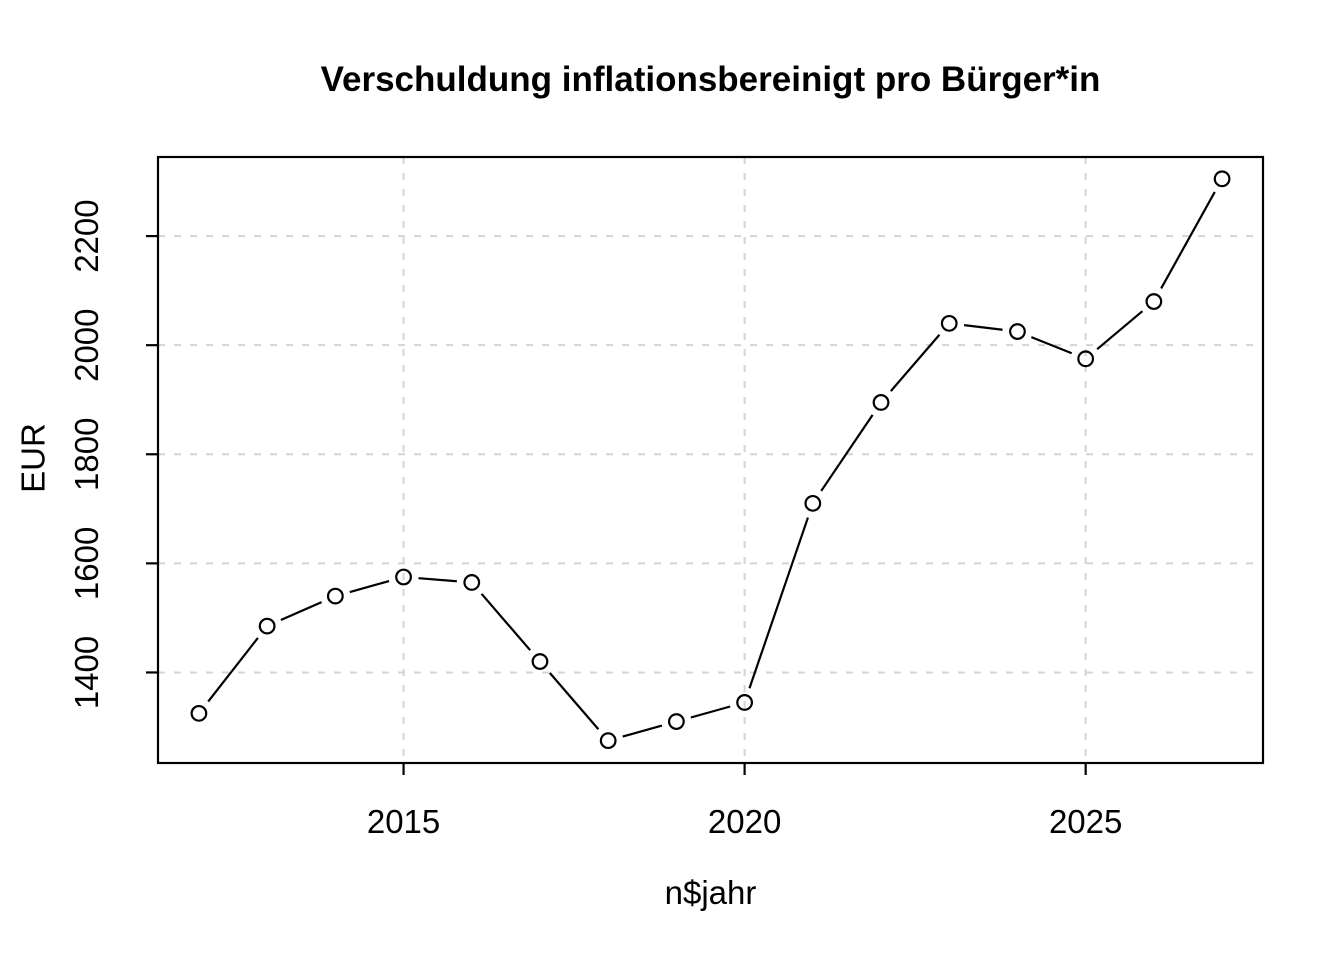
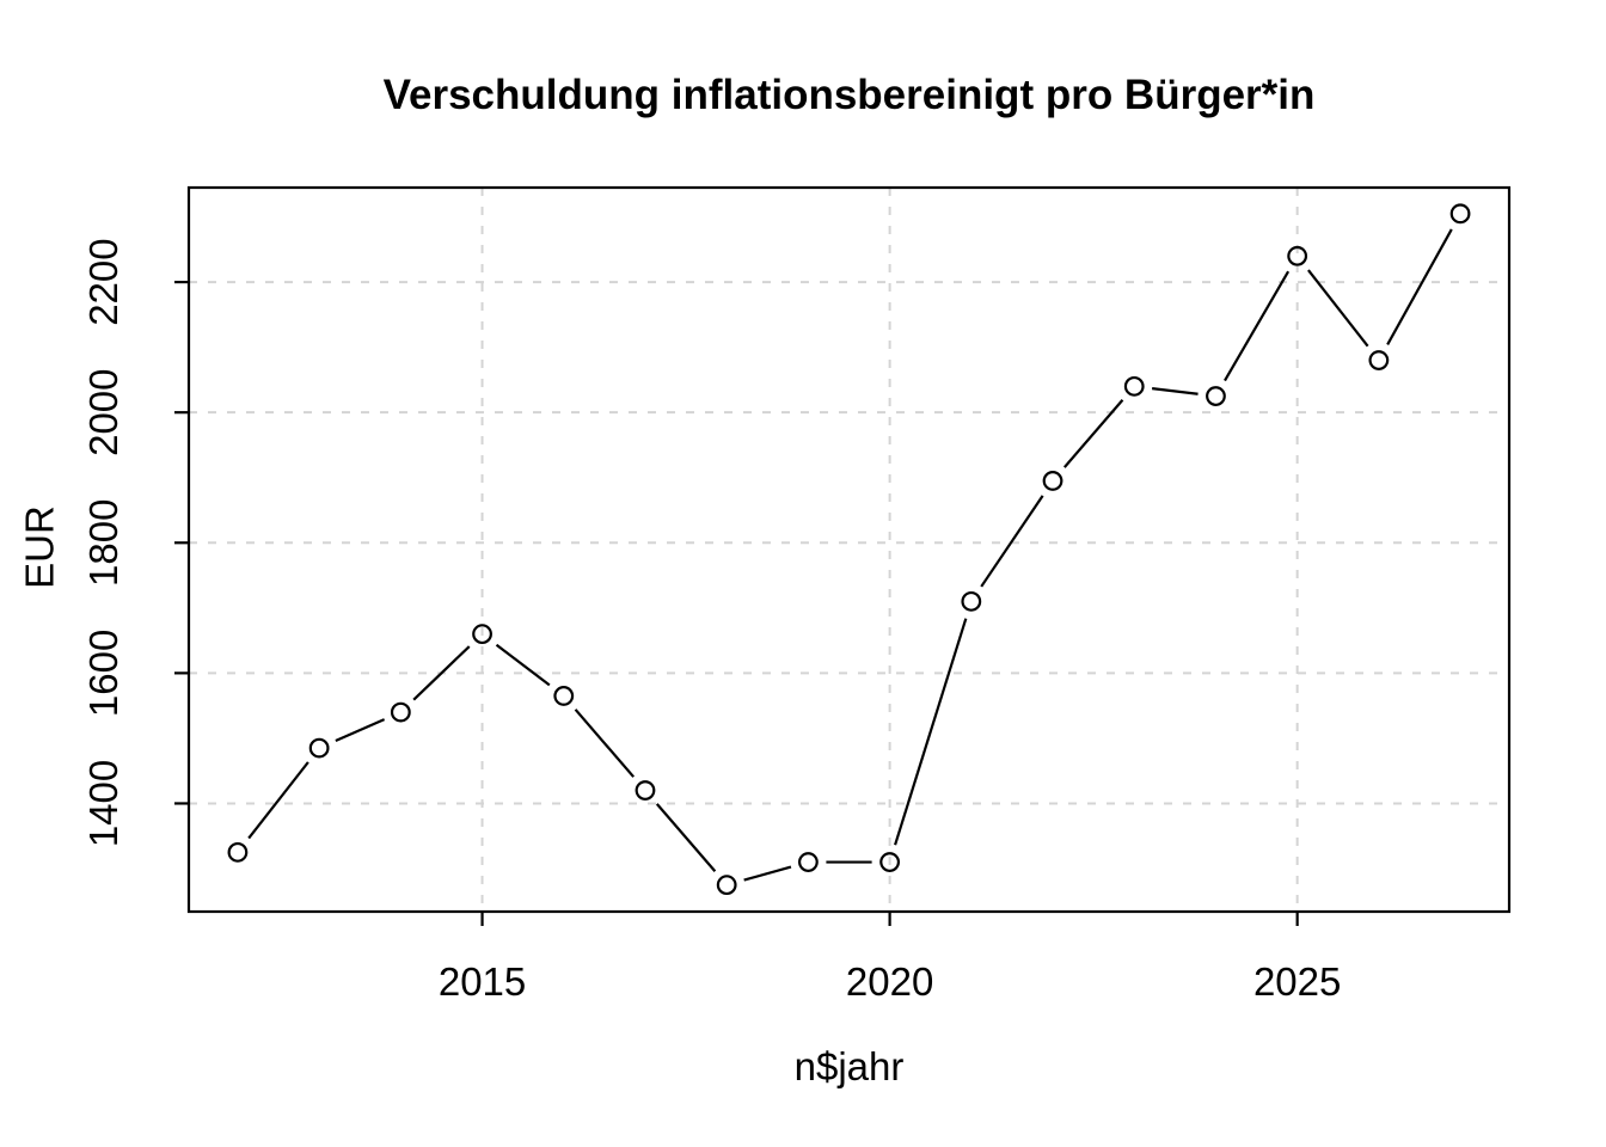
2015: 1580 -> 1660
2020: 1340 -> 1310
2025: 1980 -> 2240
